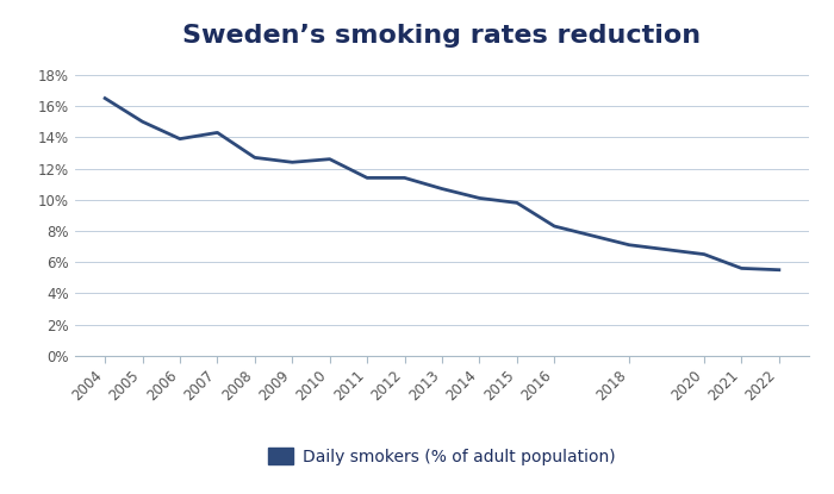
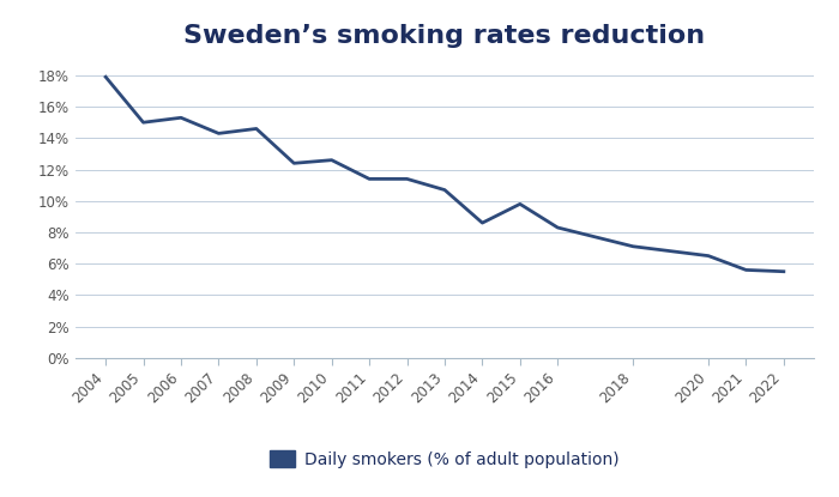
2004: 16.5% -> 17.9%
2006: 13.9% -> 15.3%
2008: 12.7% -> 14.6%
2014: 10.1% -> 8.6%
